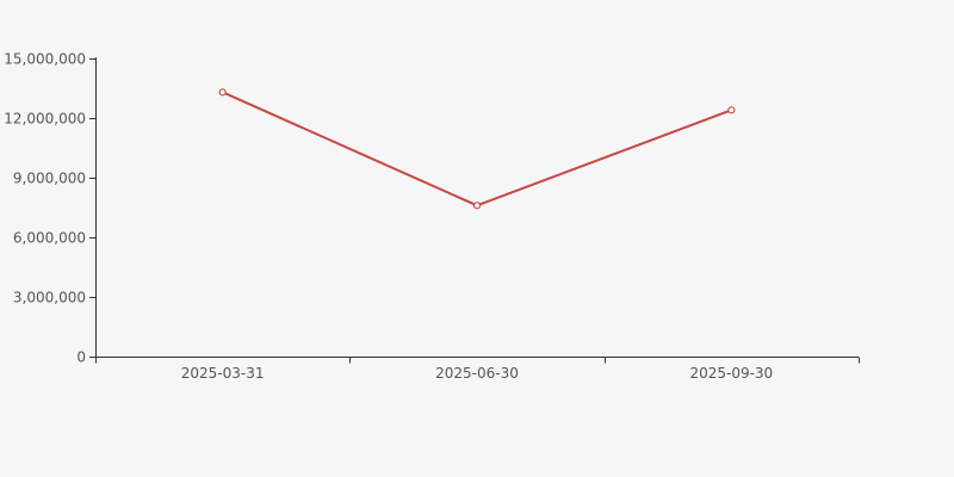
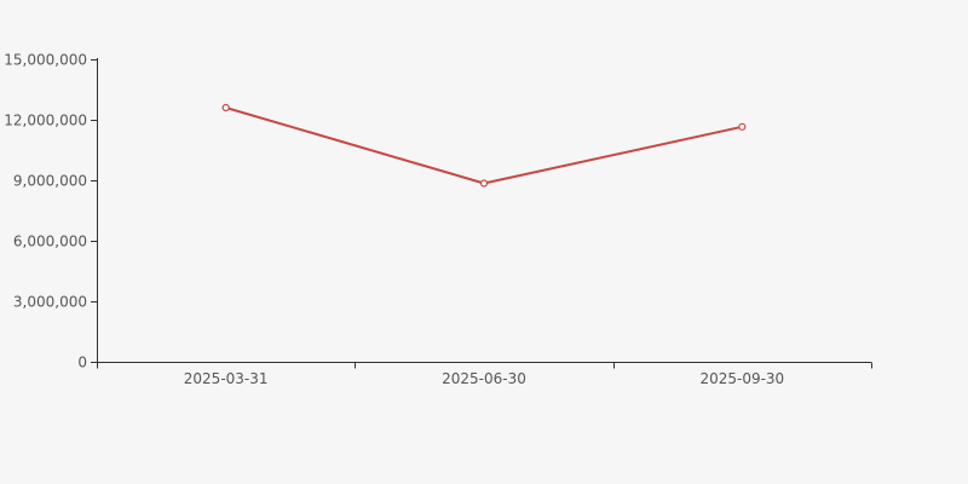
2025-03-31: 13300000 -> 12600000
2025-06-30: 7600000 -> 8800000
2025-09-30: 12400000 -> 11600000
